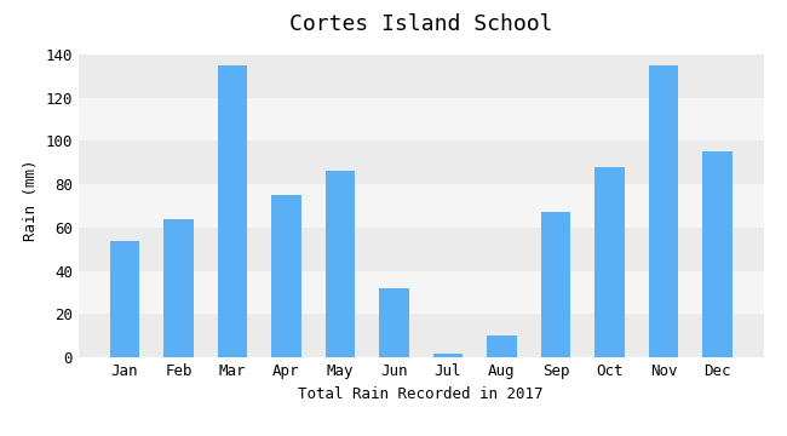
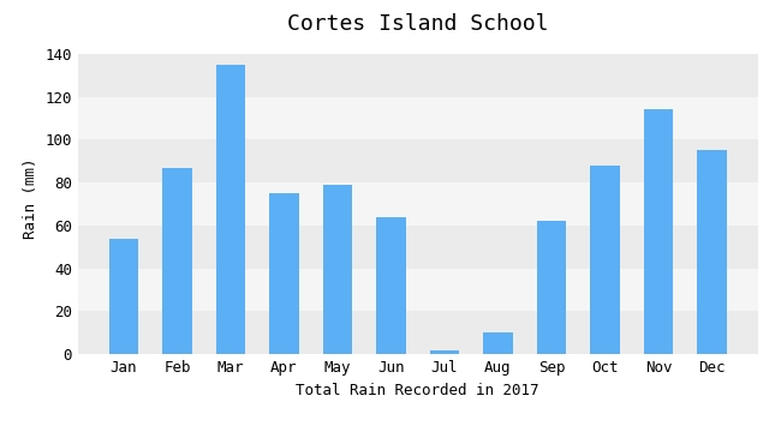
Feb: 64 -> 87
May: 86 -> 79
Jun: 32 -> 64
Sep: 67 -> 62
Nov: 135 -> 114
